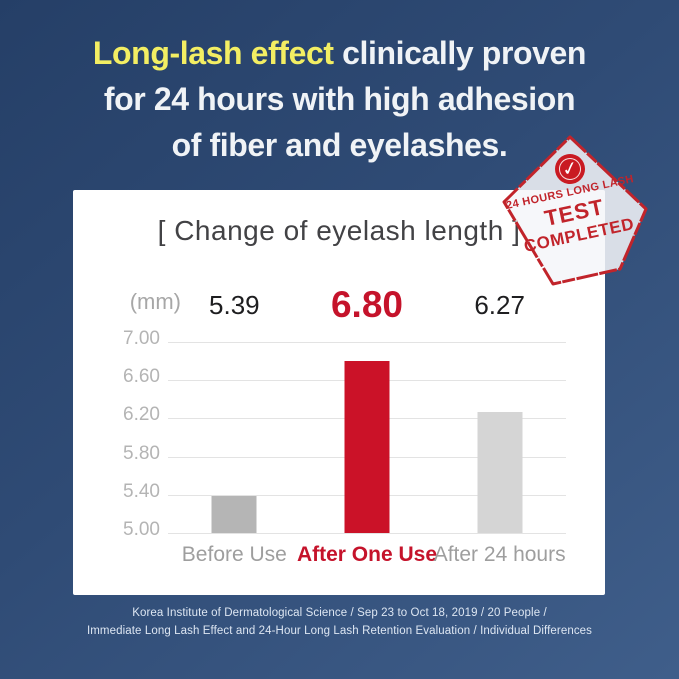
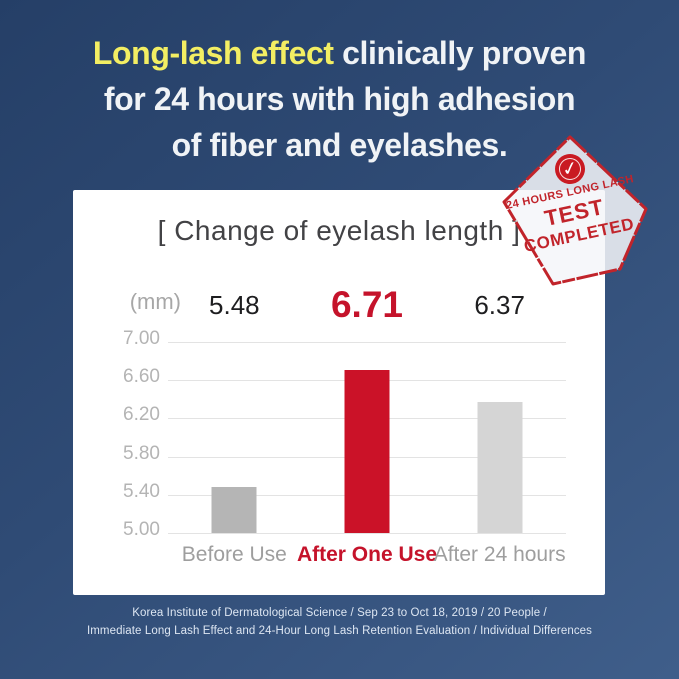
Before Use: 5.39 -> 5.48
After One Use: 6.80 -> 6.71
After 24 hours: 6.27 -> 6.37
